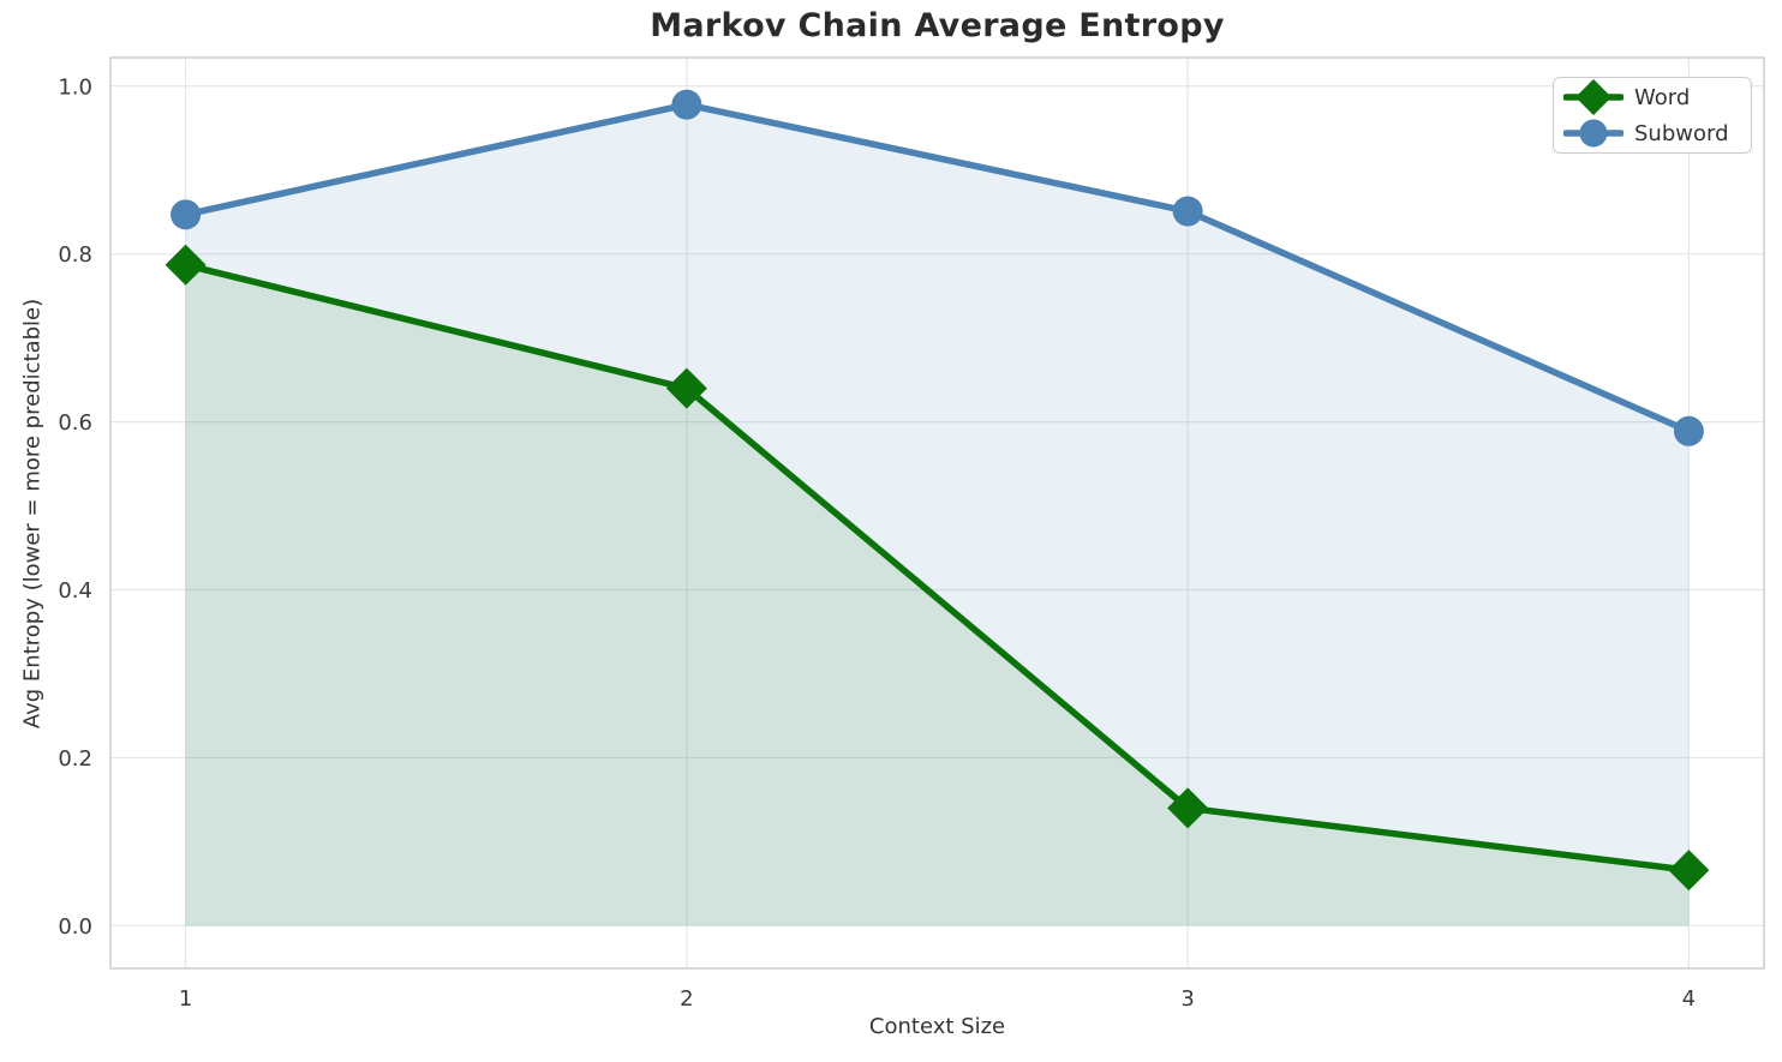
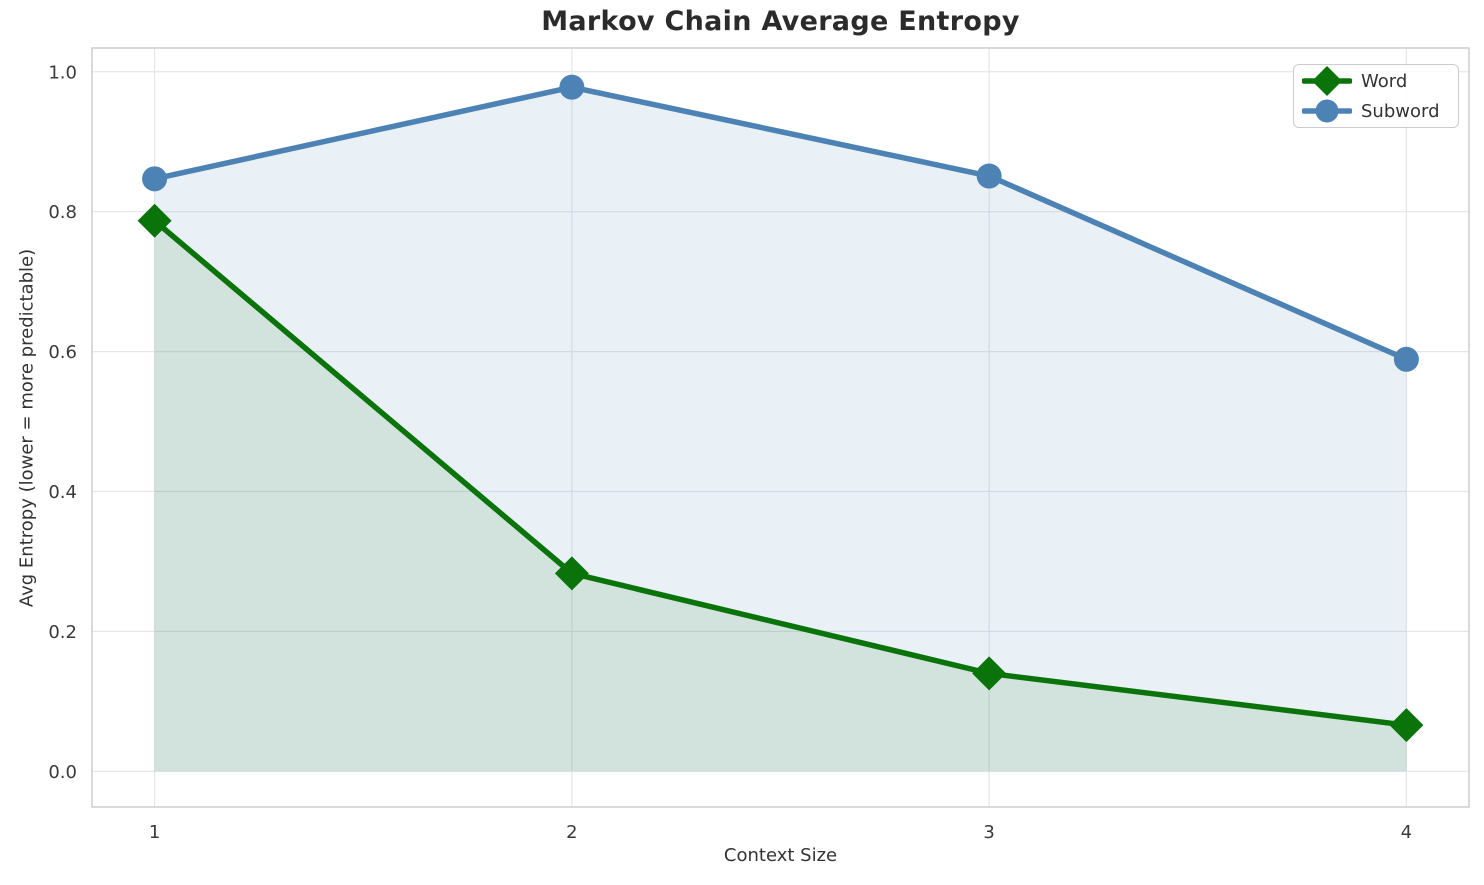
Word/2: 0.64 -> 0.28
